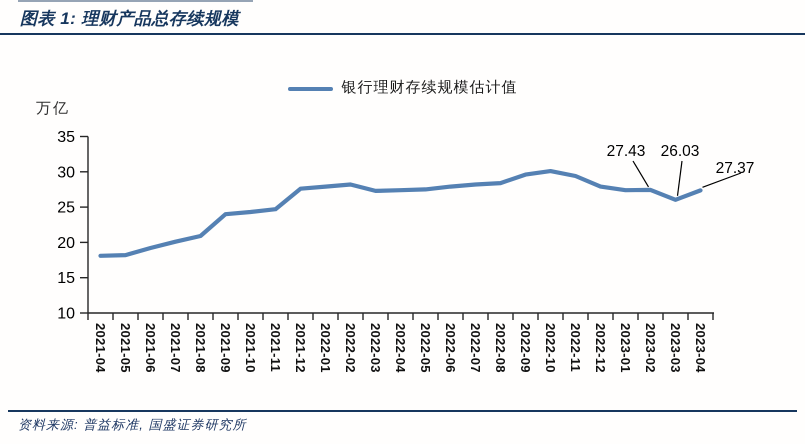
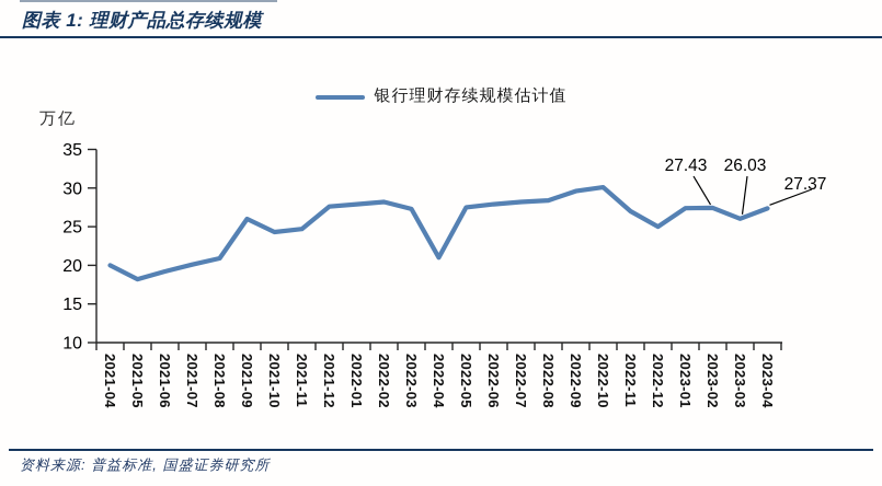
2021-04: 18 -> 20
2021-09: 24 -> 26
2022-04: 27 -> 21
2022-11: 29 -> 27
2022-12: 28 -> 25
